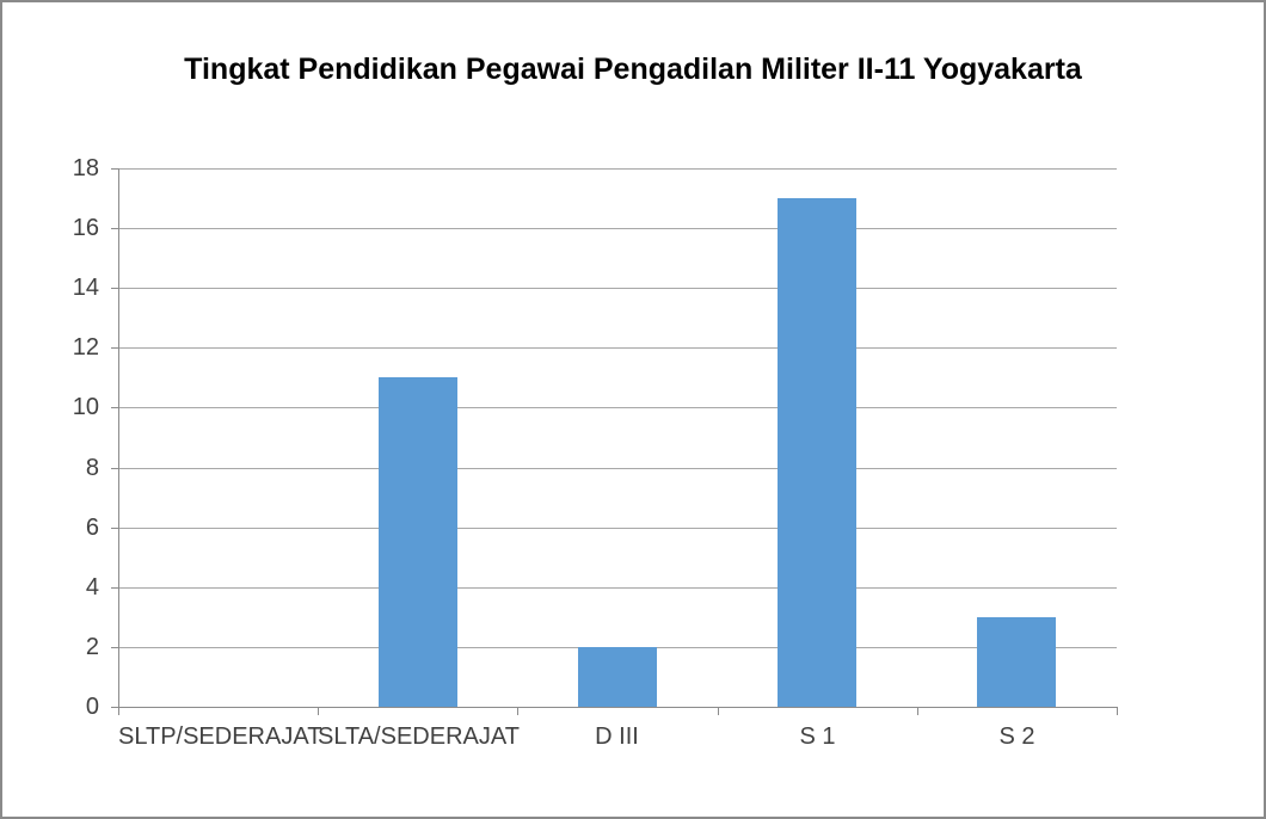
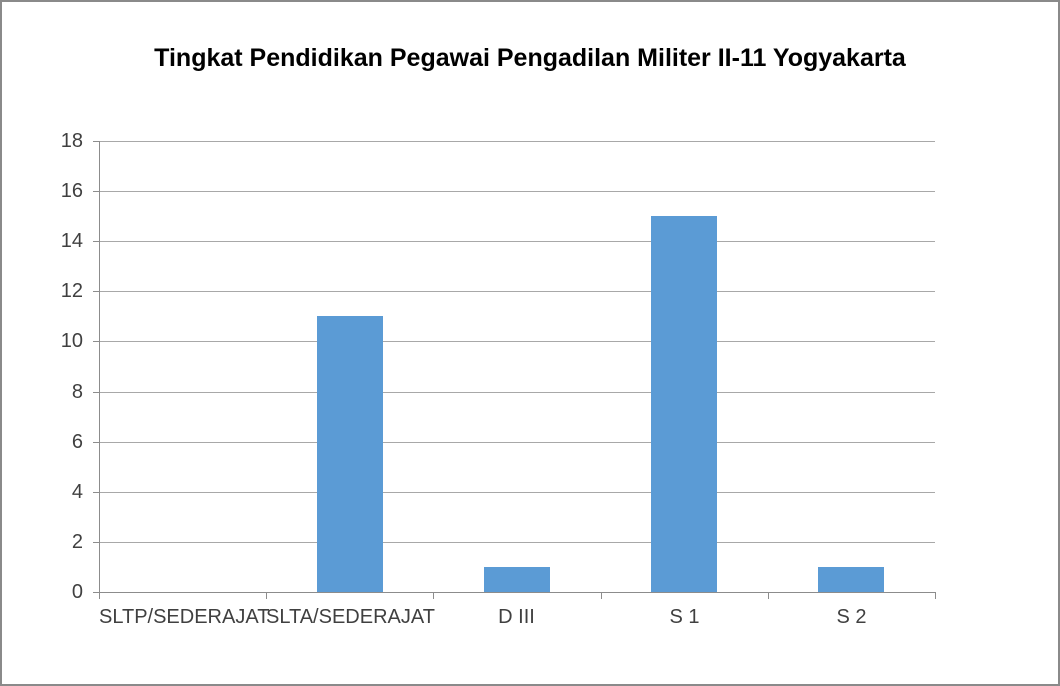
D III: 2 -> 1
S 1: 17 -> 15
S 2: 3 -> 1
